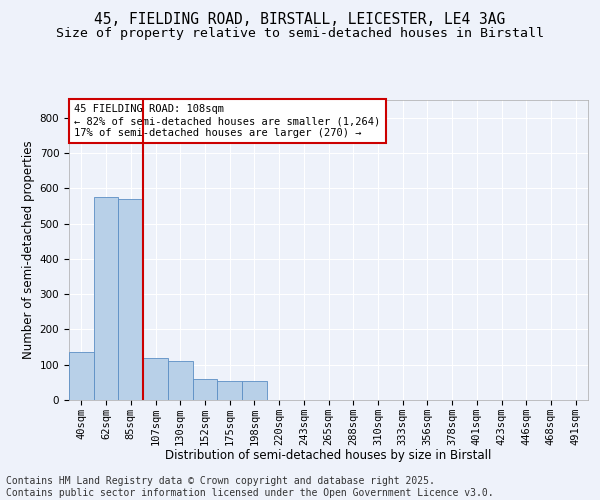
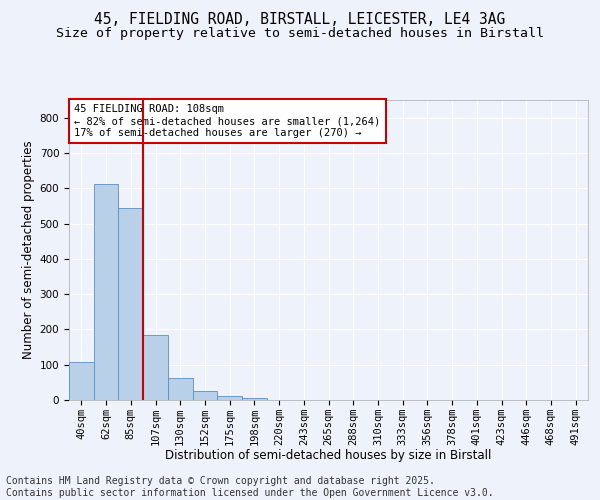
40sqm: 135 -> 108
62sqm: 575 -> 611
85sqm: 570 -> 543
107sqm: 120 -> 185
130sqm: 110 -> 62
152sqm: 60 -> 25
175sqm: 55 -> 10
198sqm: 55 -> 5
